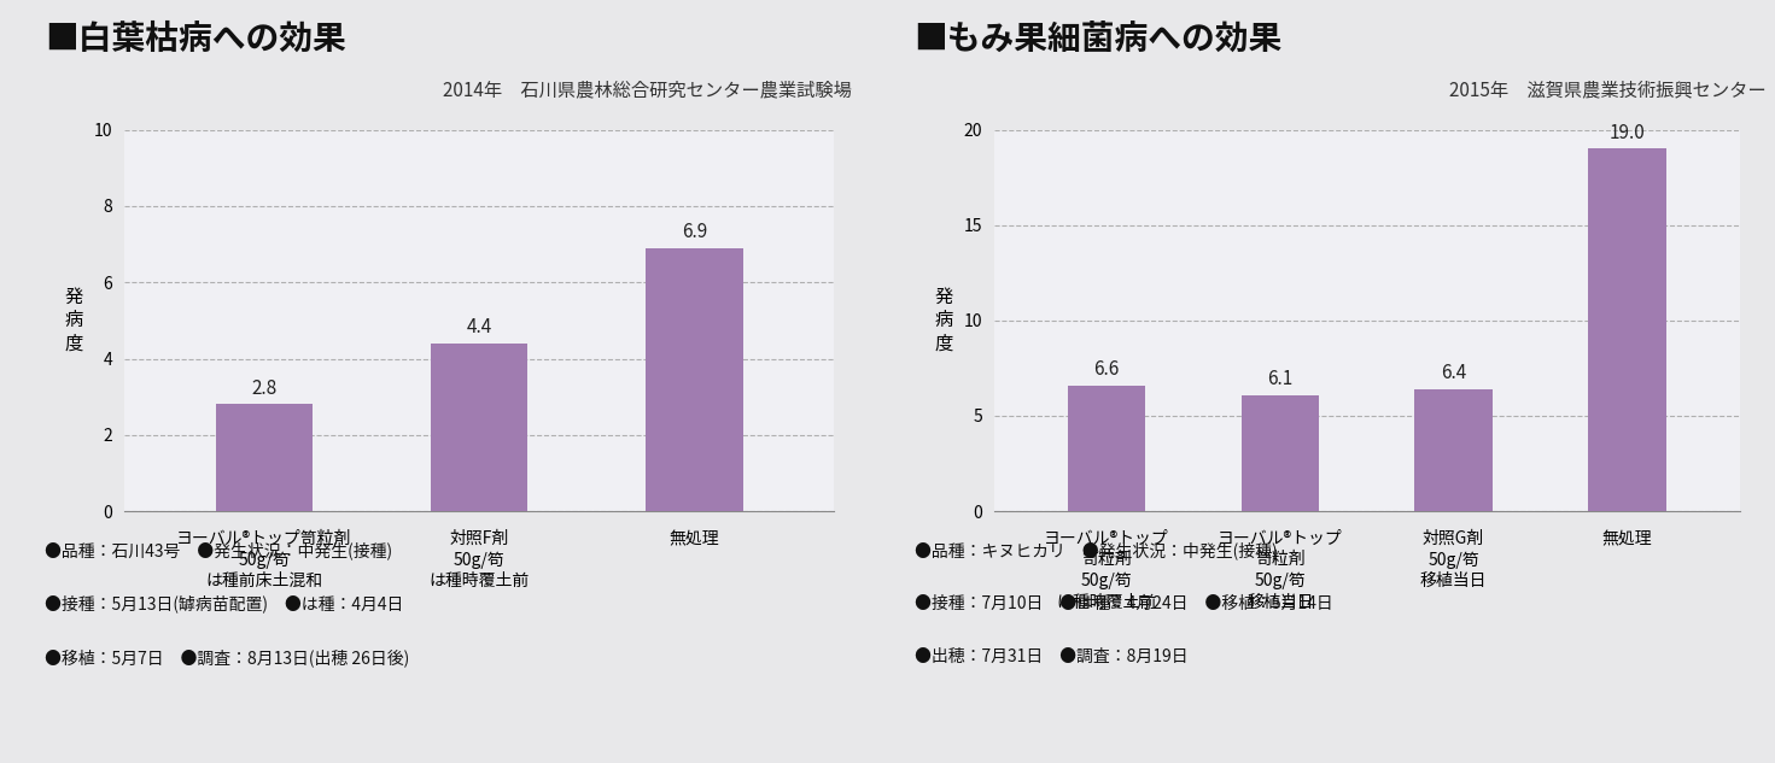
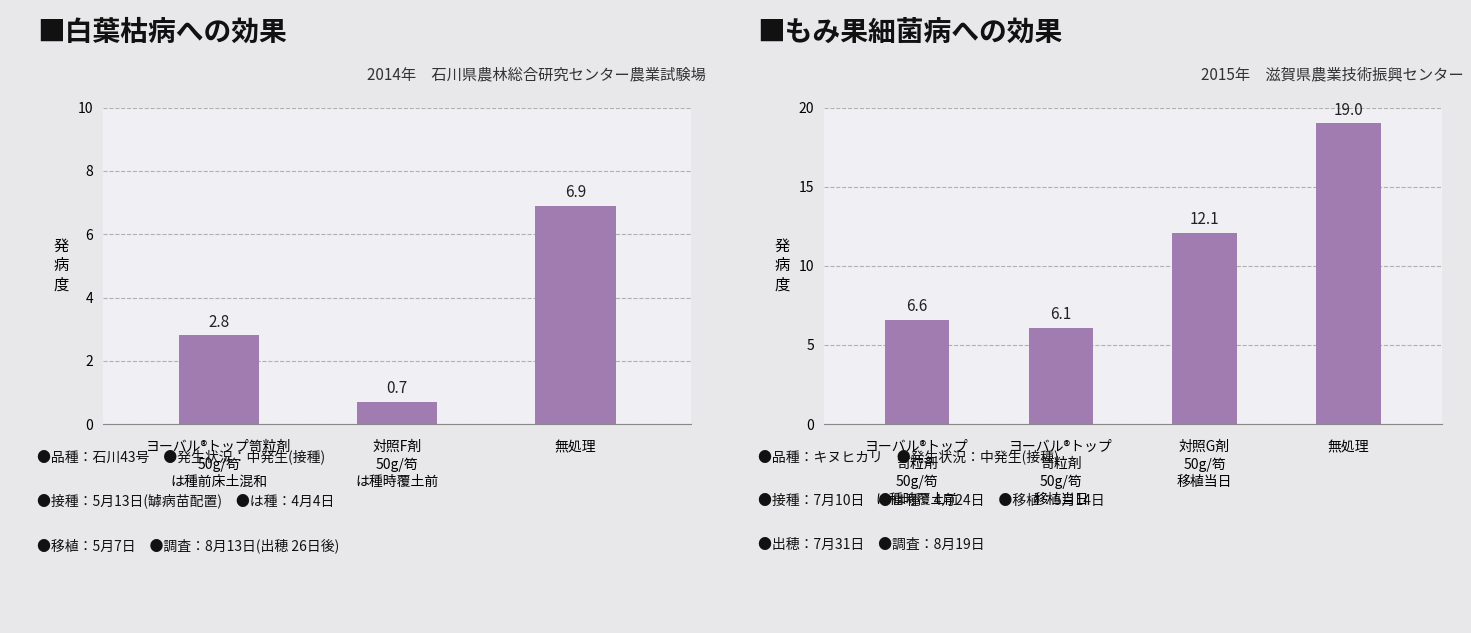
対照F剤 50g/笱 は種時覆土前: 4.4 -> 0.7
対照G剤 50g/笱 移植当日: 6.4 -> 12.1
